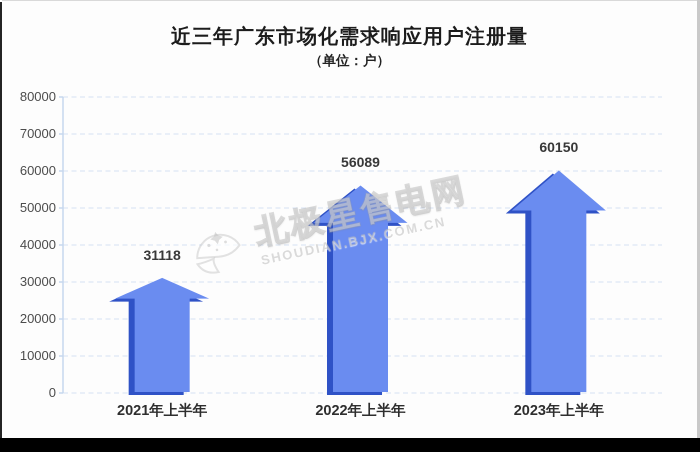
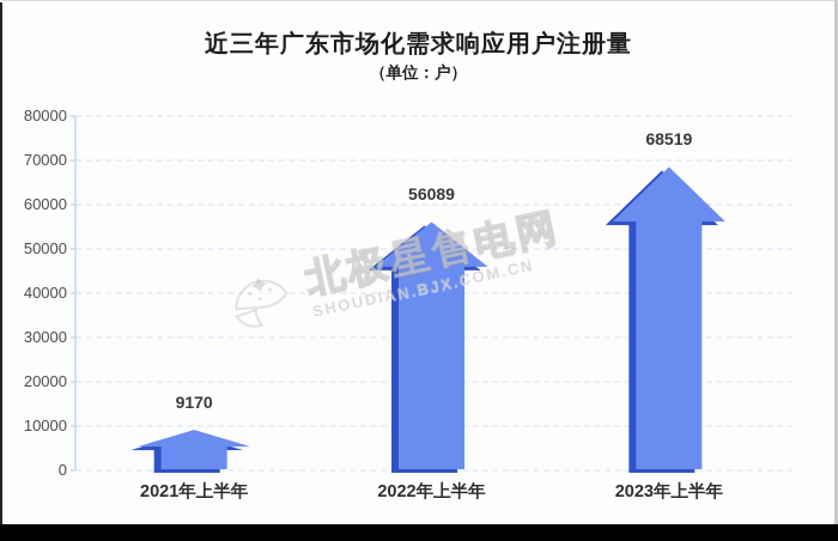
2021年上半年: 31118 -> 9170
2023年上半年: 60150 -> 68519
